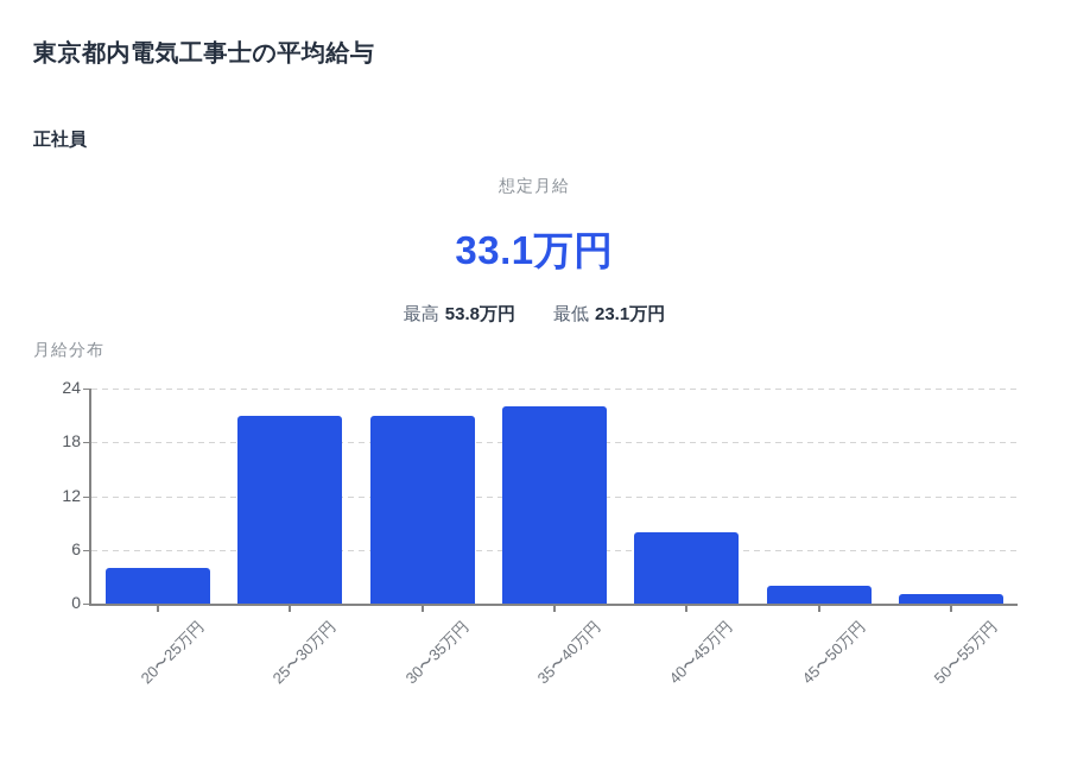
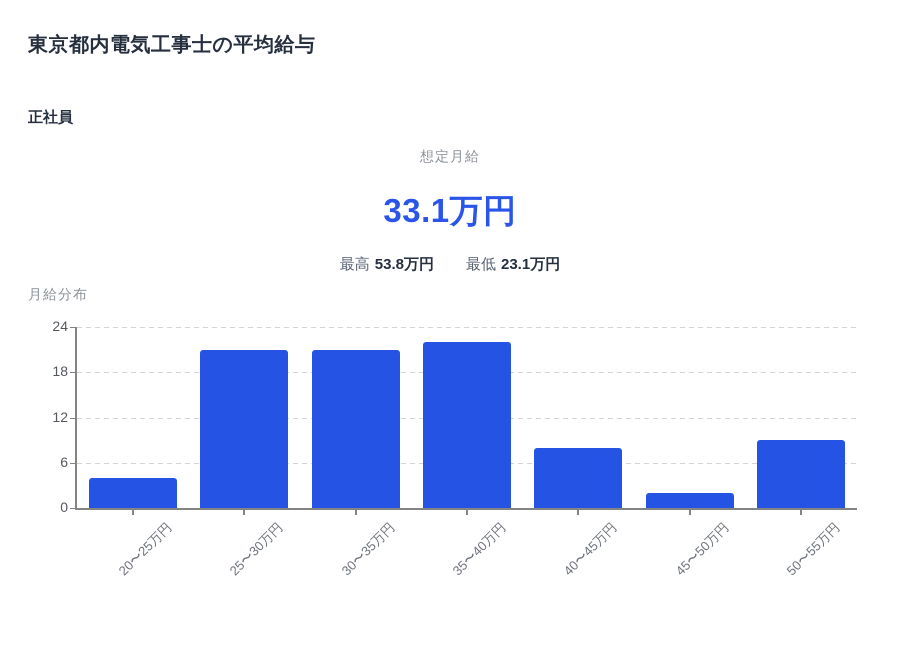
50〜55万円: 1 -> 9
